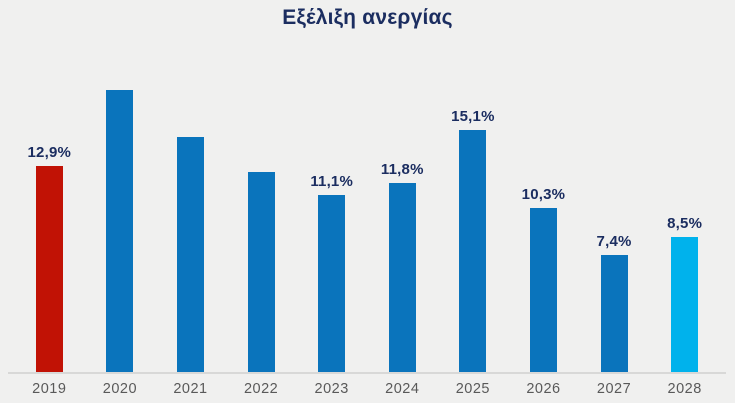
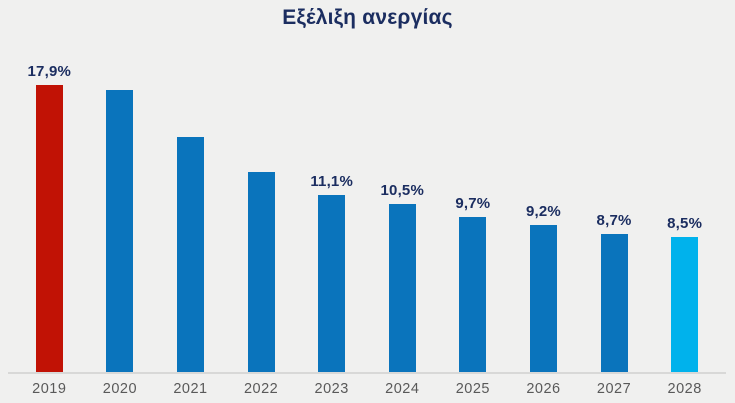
2019: 12,9% -> 17,9%
2024: 11,8% -> 10,5%
2025: 15,1% -> 9,7%
2026: 10,3% -> 9,2%
2027: 7,4% -> 8,7%
